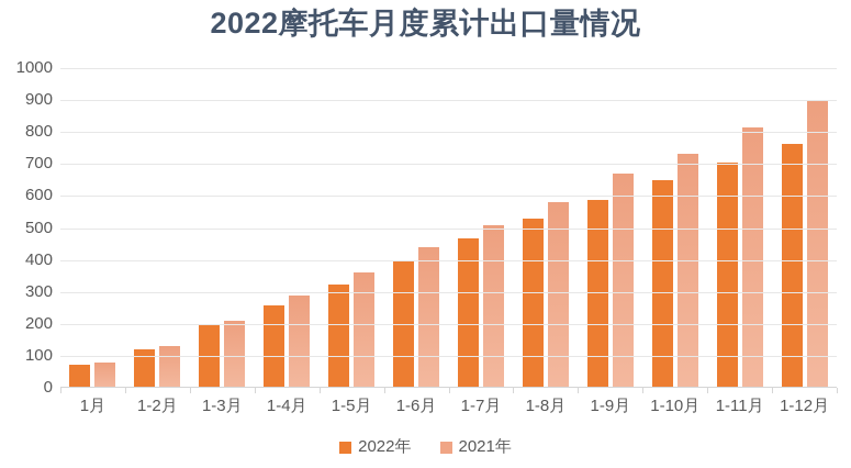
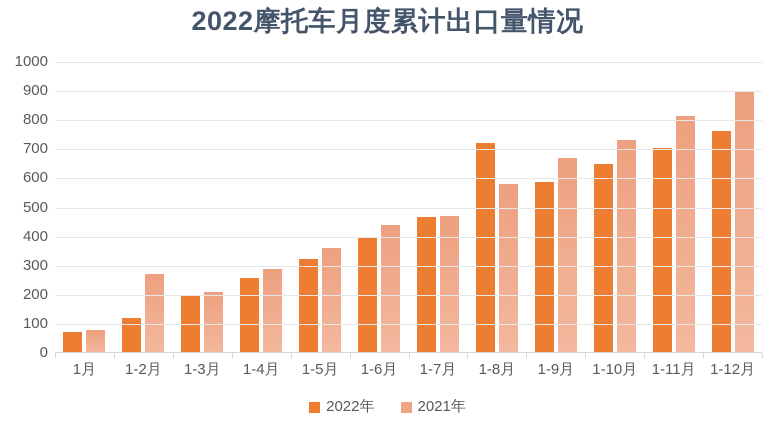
2021年/1-2月: 130 -> 270
2021年/1-7月: 510 -> 470
2022年/1-8月: 530 -> 720
